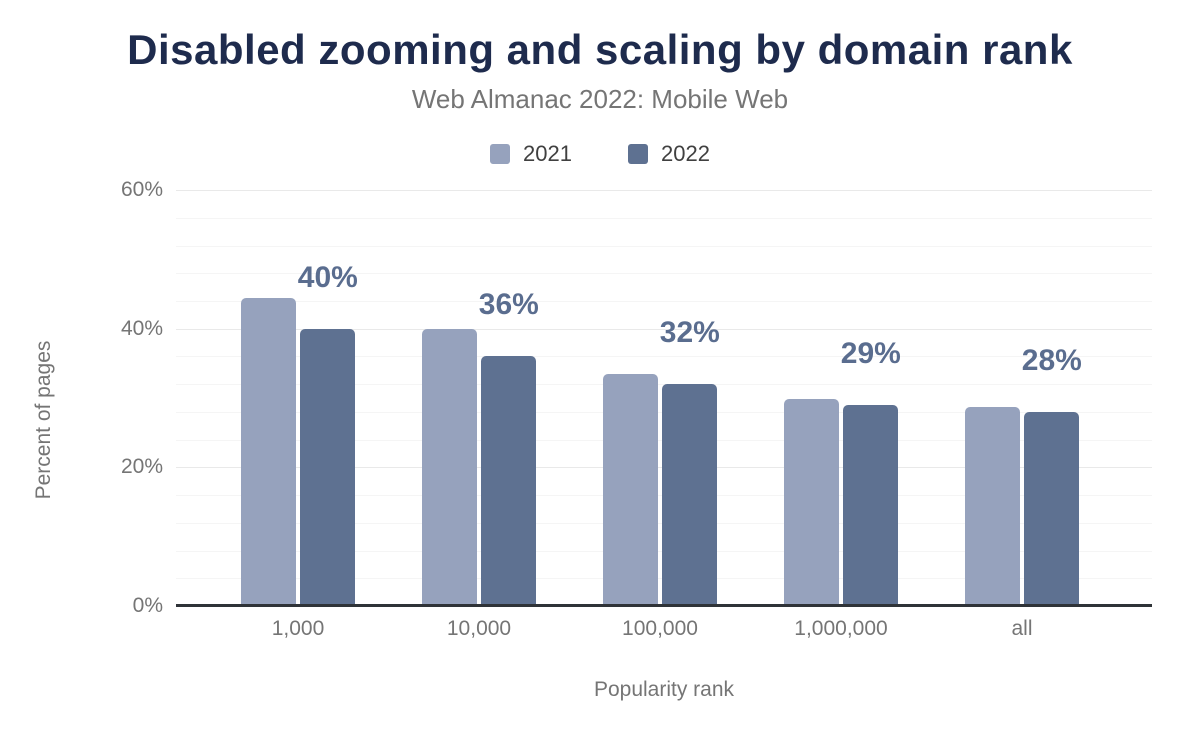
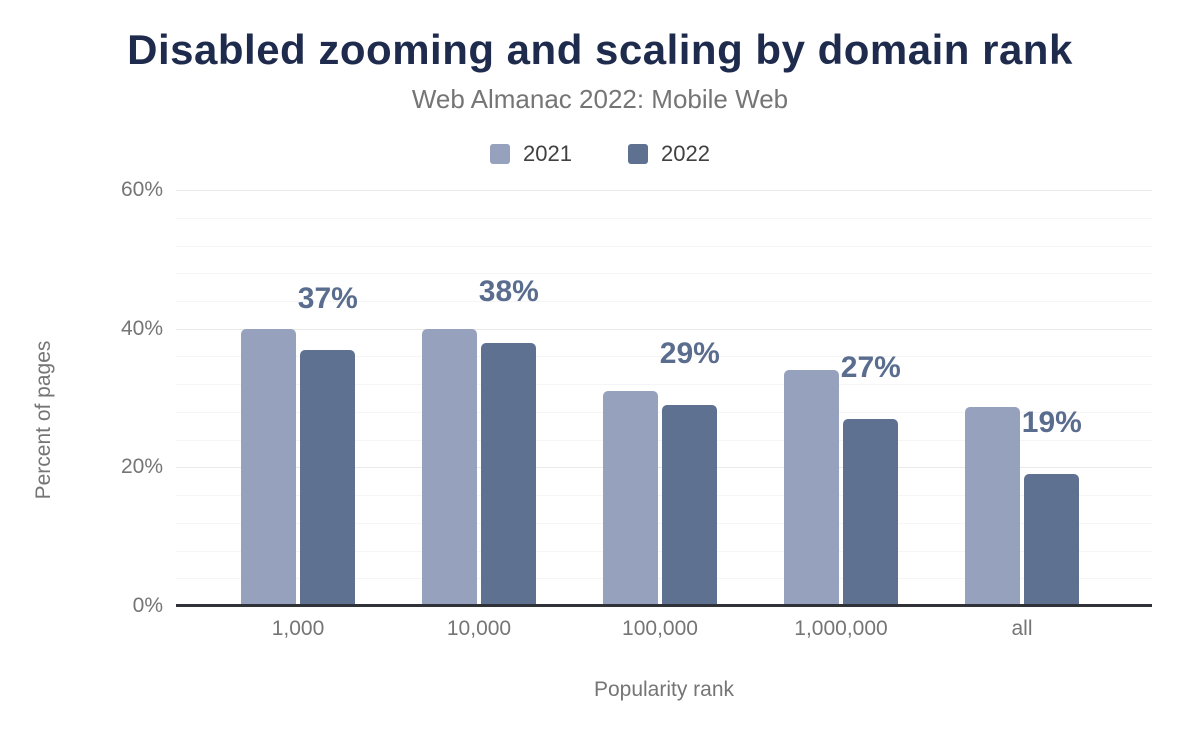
2021/1,000: 44% -> 40%
2022/1,000: 40% -> 37%
2022/10,000: 36% -> 38%
2021/100,000: 33% -> 31%
2022/100,000: 32% -> 29%
2021/1,000,000: 30% -> 34%
2022/1,000,000: 29% -> 27%
2022/all: 28% -> 19%
